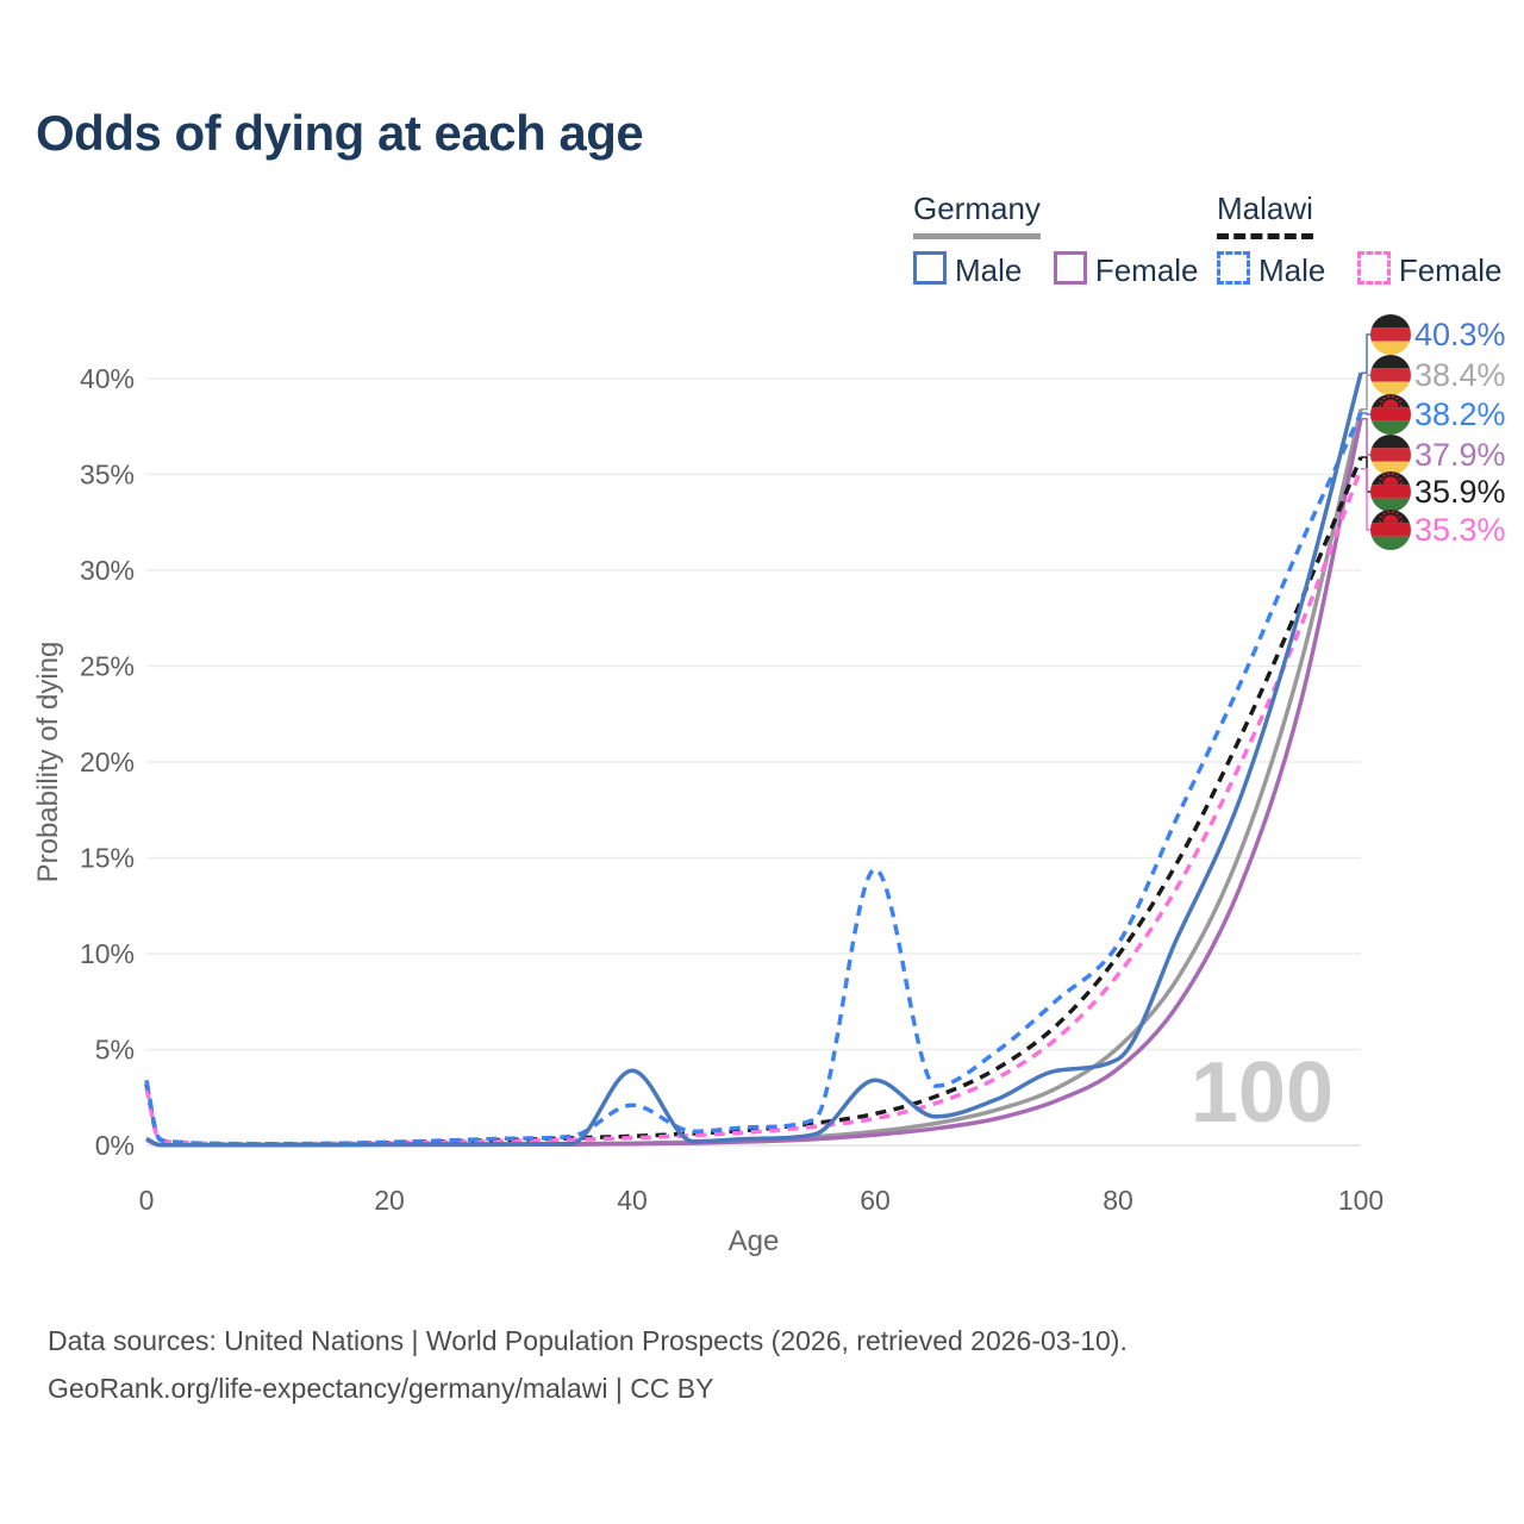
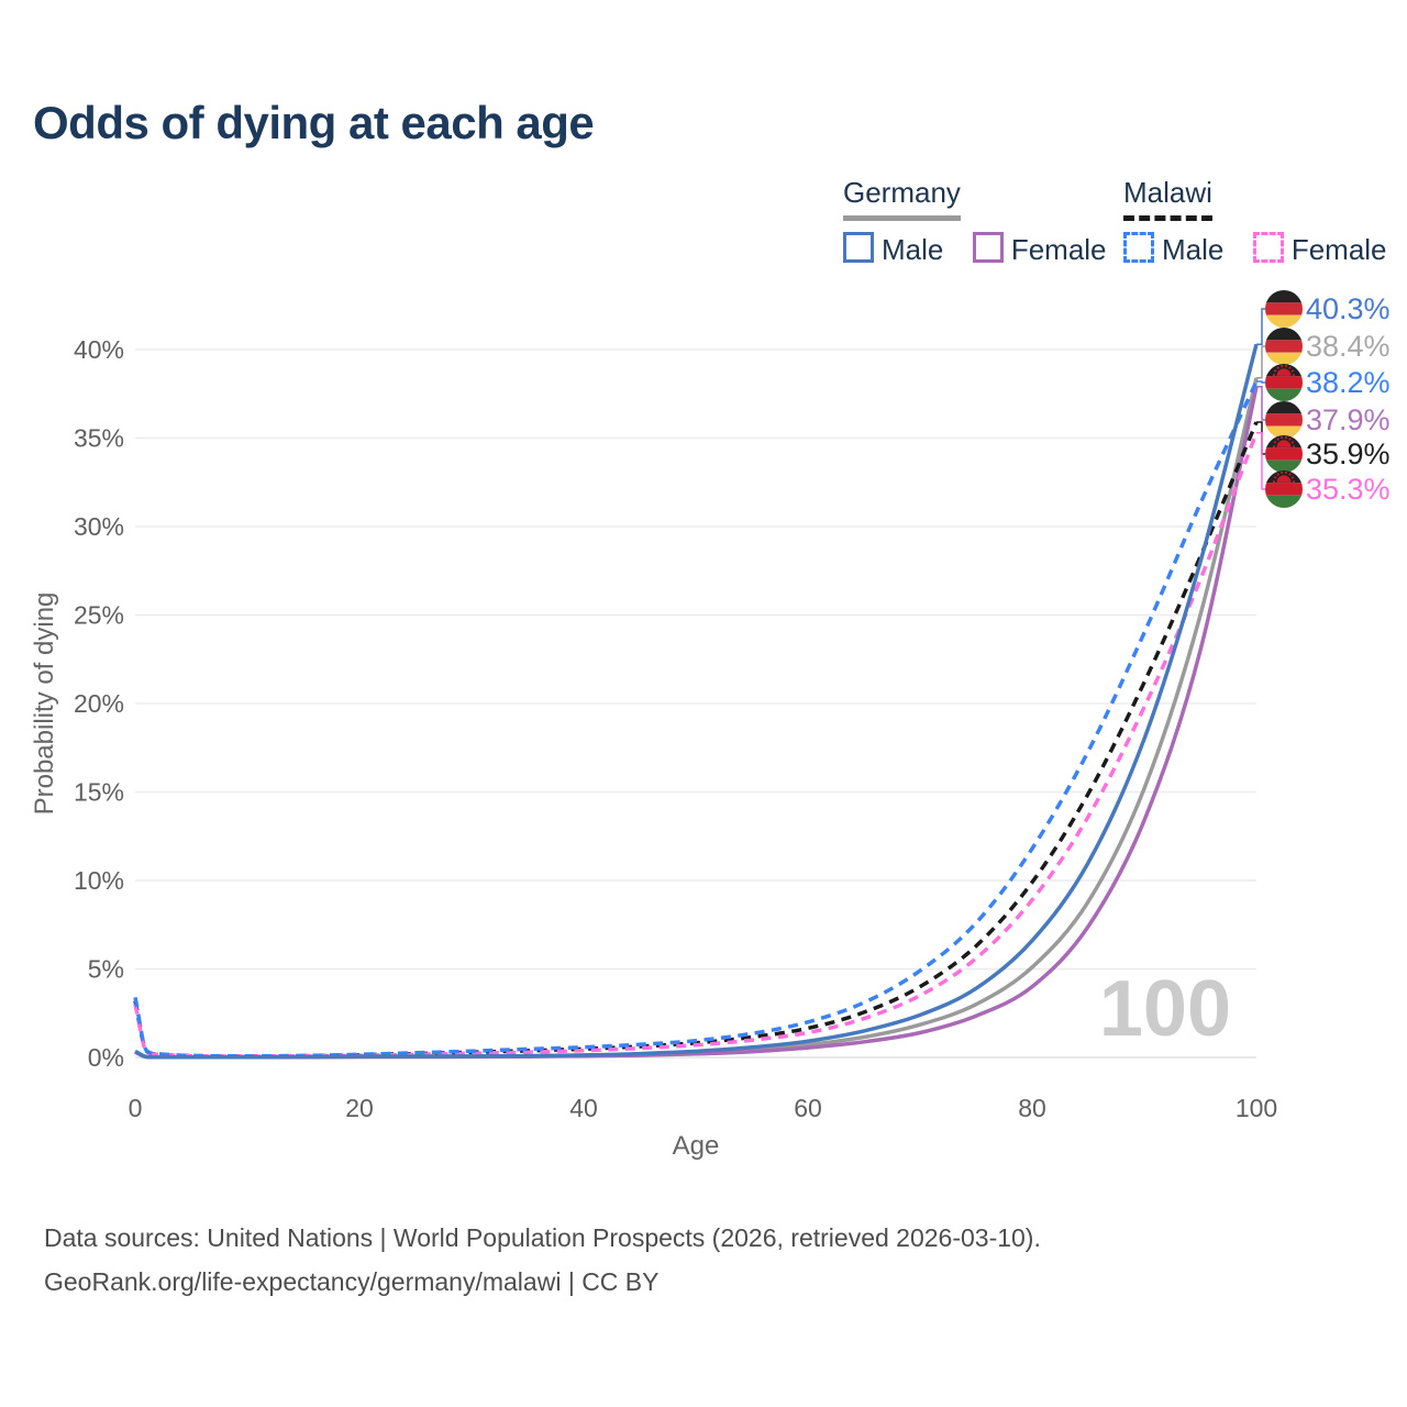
Germany Male/40: 3.9% -> 0.1%
Malawi Male/40: 2.1% -> 0.6%
Germany Male/60: 3.4% -> 0.9%
Malawi Male/60: 14.4% -> 2.0%
Germany Male/80: 4.5% -> 6.6%
Malawi Male/80: 10.5% -> 11.8%
